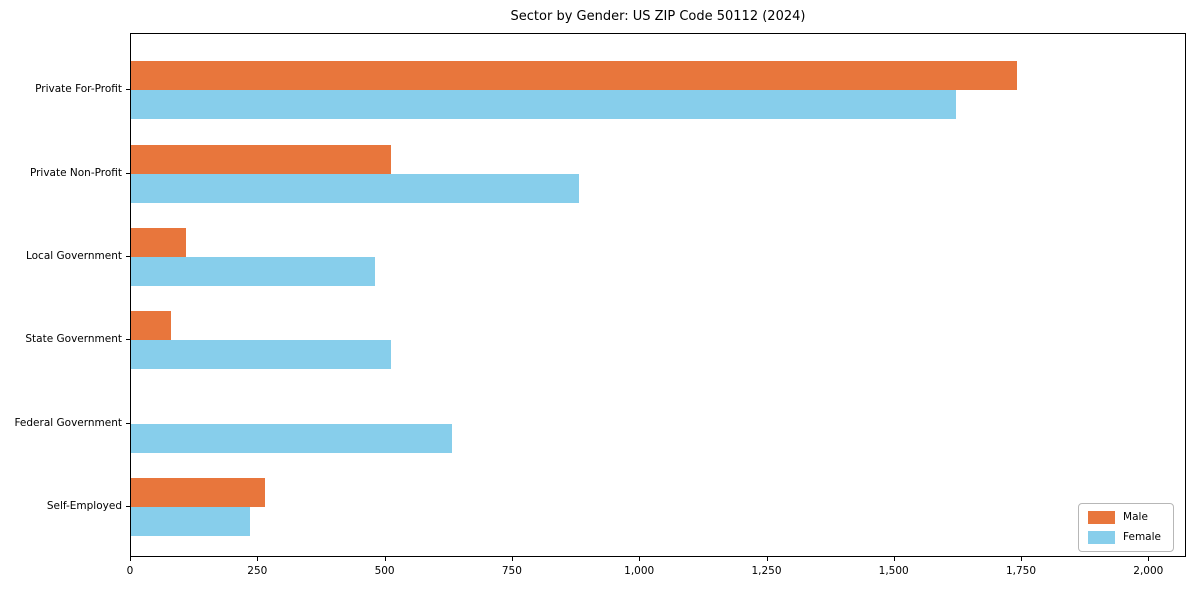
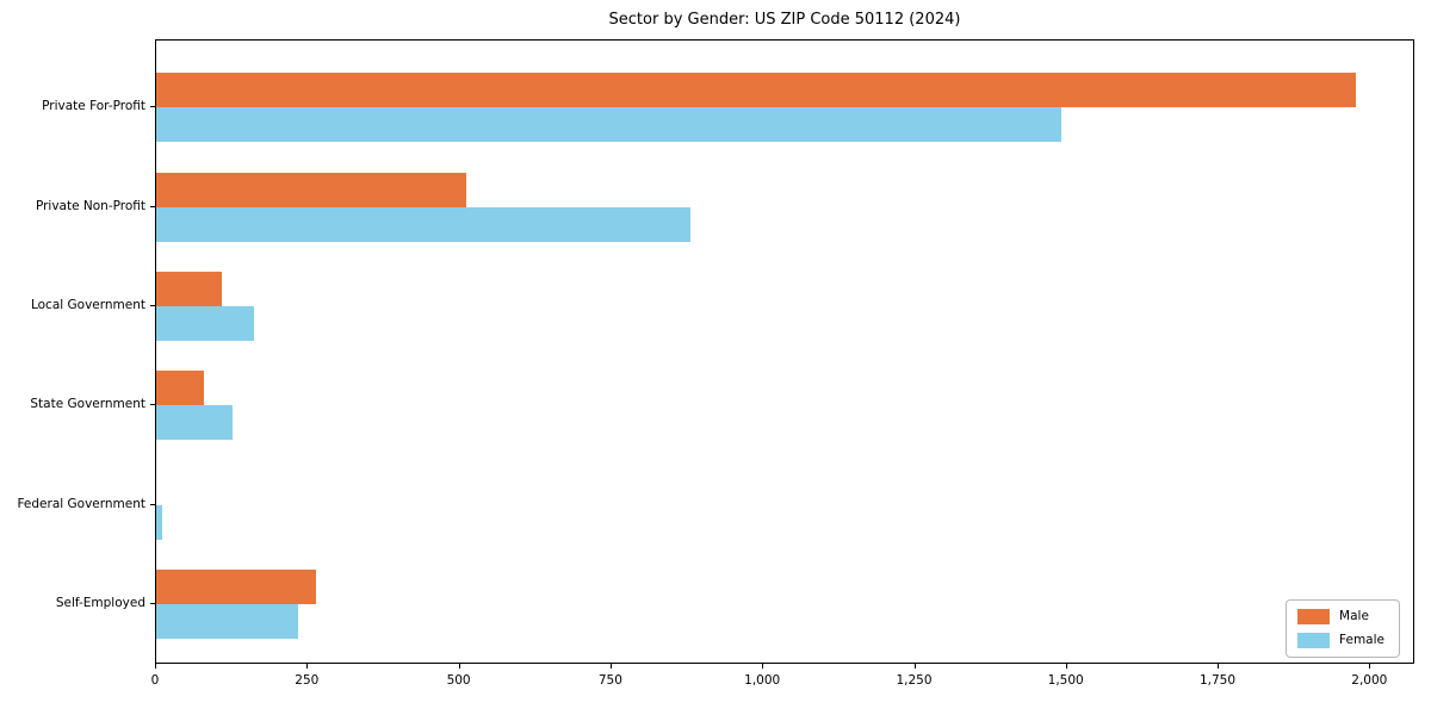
Male/Private For-Profit: 1740 -> 1980
Female/Private For-Profit: 1620 -> 1490
Female/Local Government: 480 -> 160
Female/State Government: 510 -> 120
Female/Federal Government: 630 -> 10
